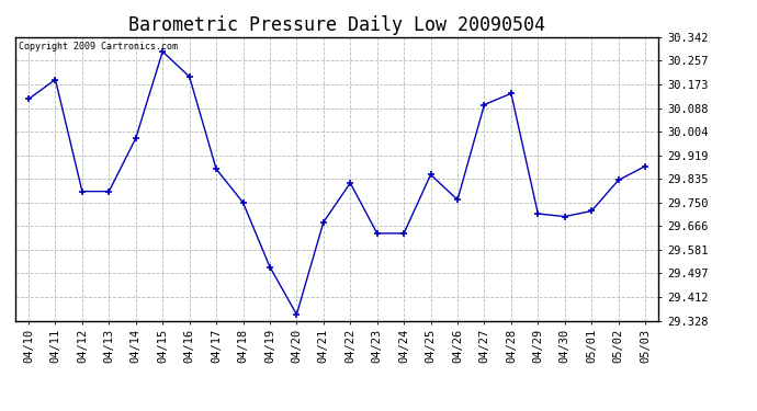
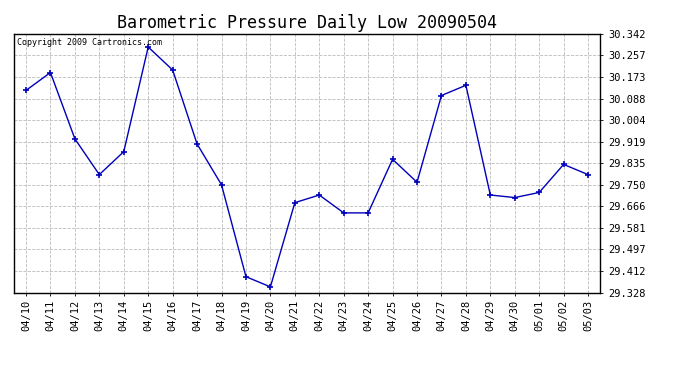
04/12: 29.79 -> 29.93
04/14: 29.98 -> 29.88
04/17: 29.87 -> 29.91
04/19: 29.52 -> 29.39
04/22: 29.82 -> 29.71
05/03: 29.88 -> 29.79
